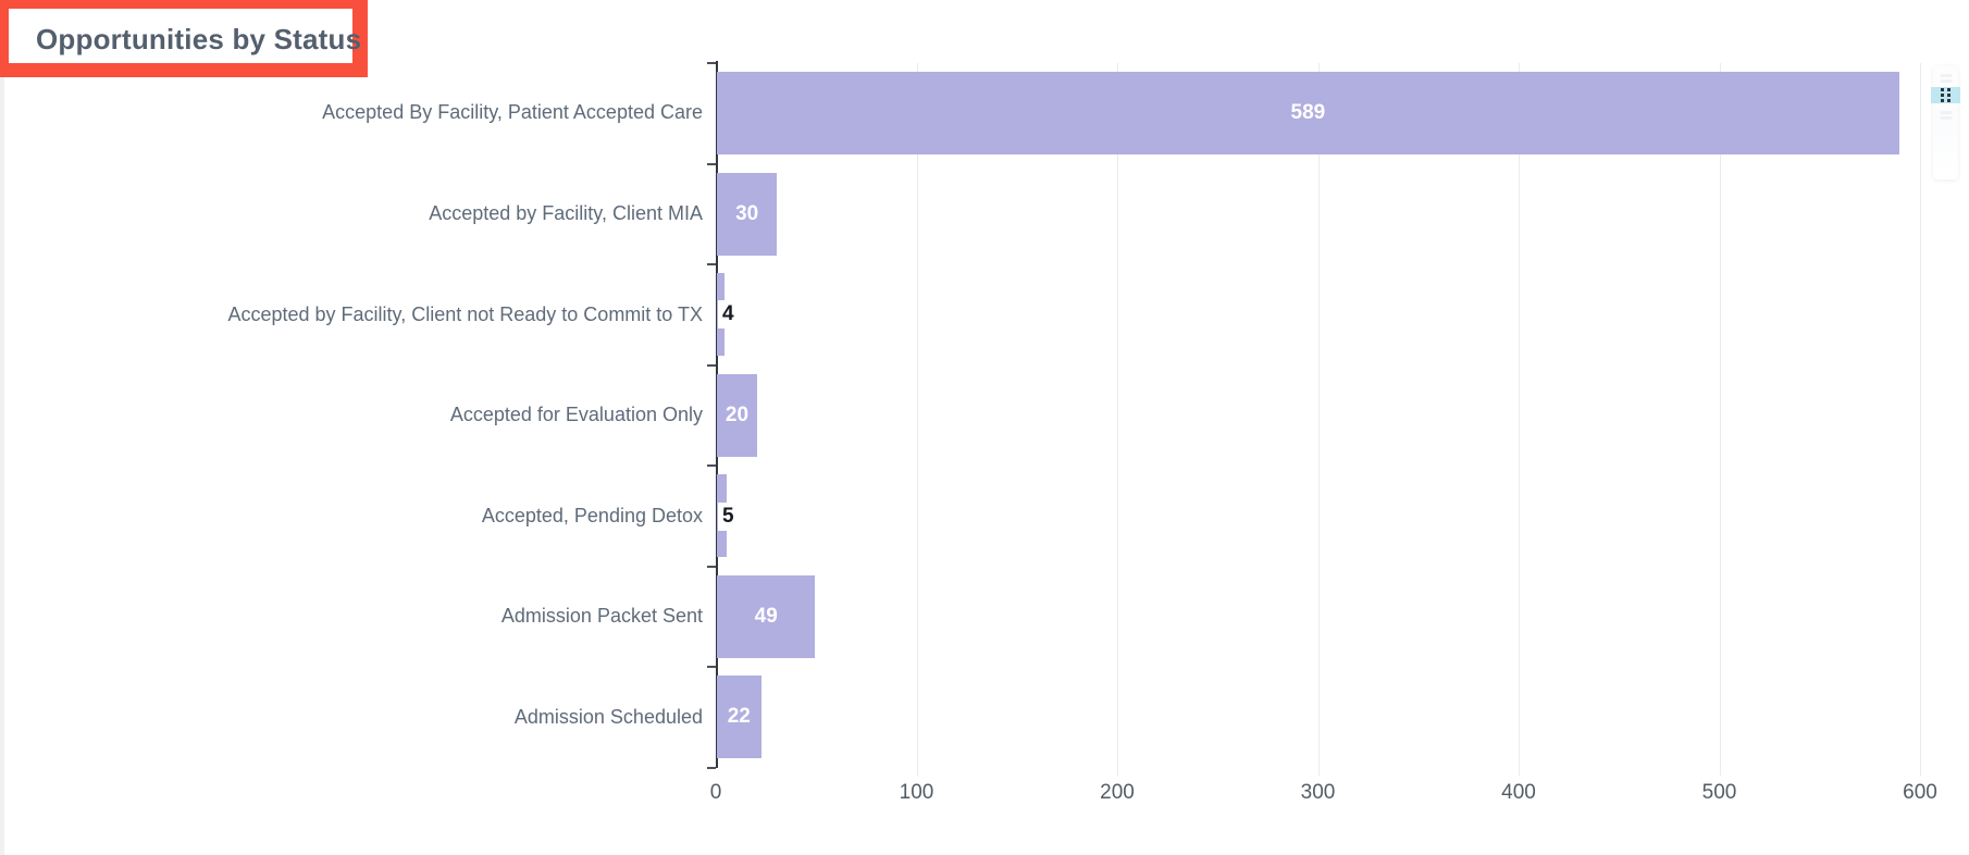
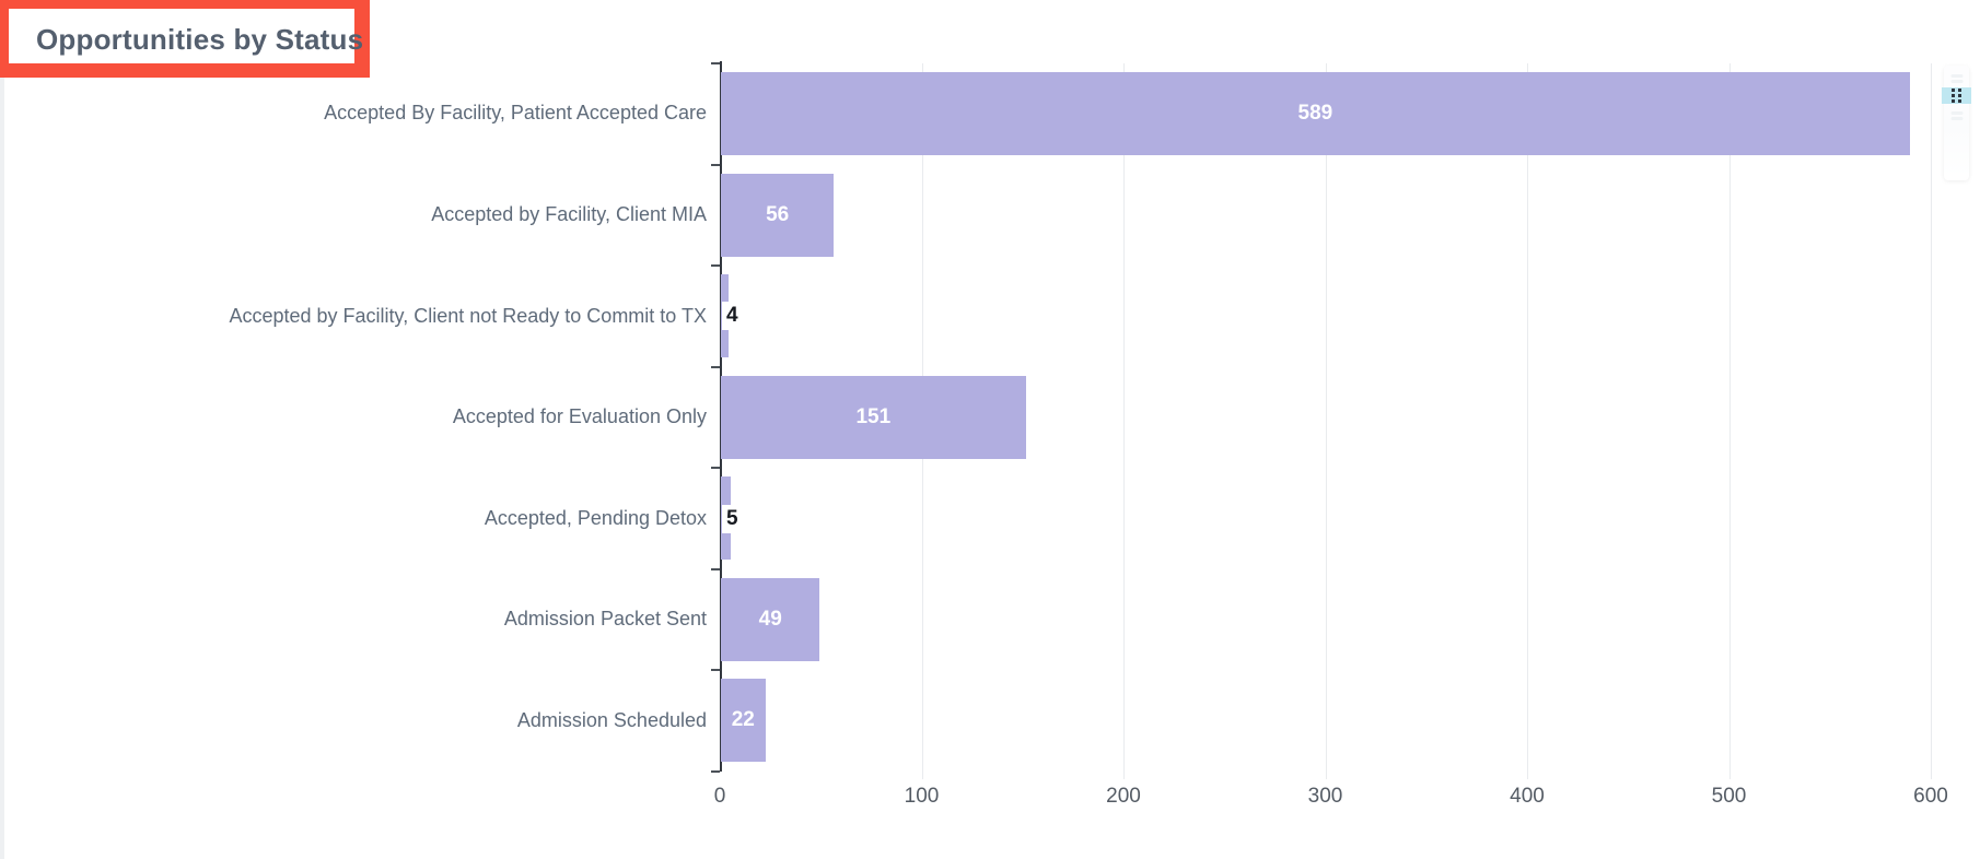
Accepted by Facility, Client MIA: 30 -> 56
Accepted for Evaluation Only: 20 -> 151
